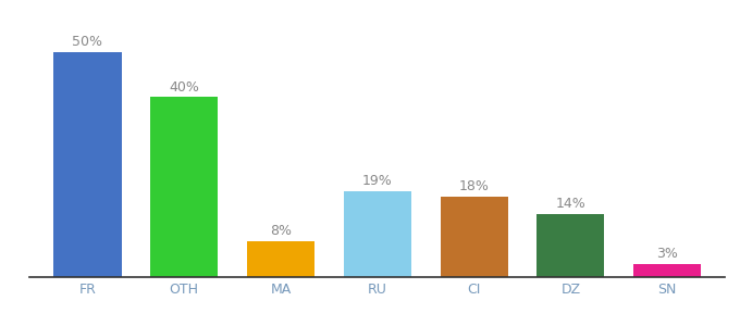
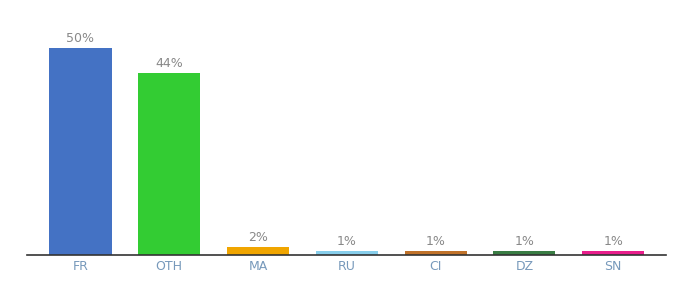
OTH: 40% -> 44%
MA: 8% -> 2%
RU: 19% -> 1%
CI: 18% -> 1%
DZ: 14% -> 1%
SN: 3% -> 1%
